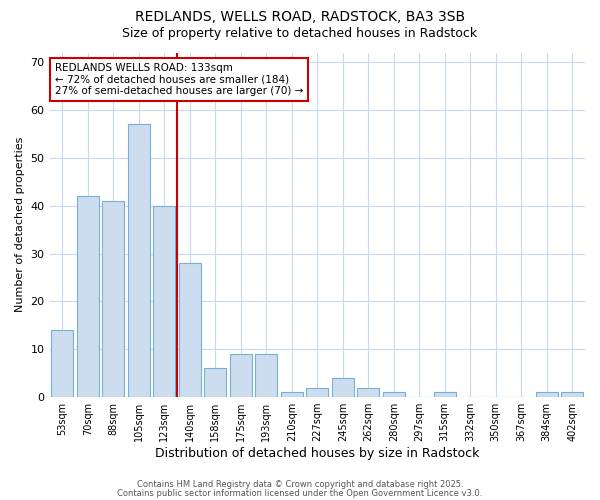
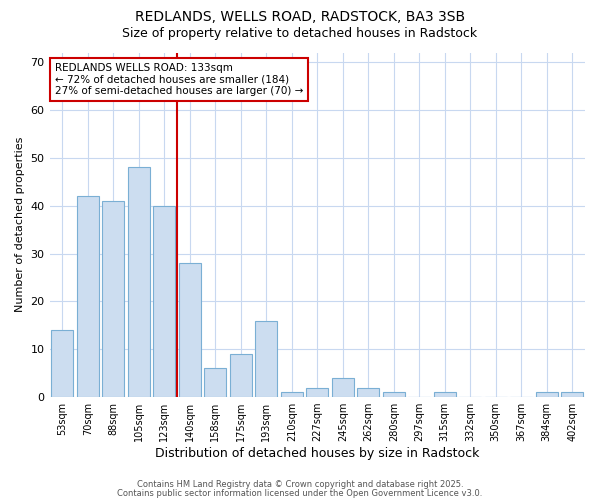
105sqm: 57 -> 48
193sqm: 9 -> 16
